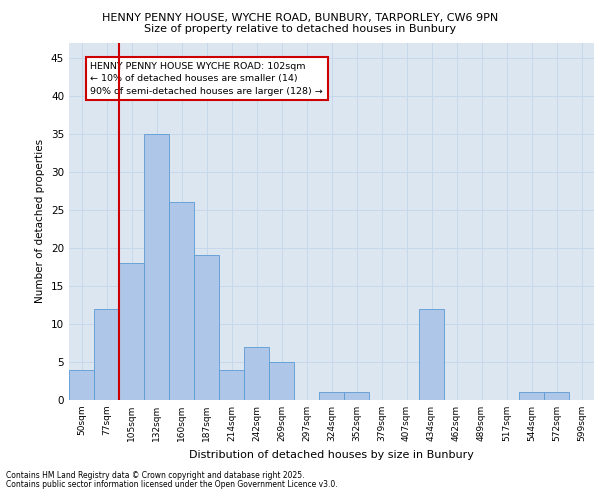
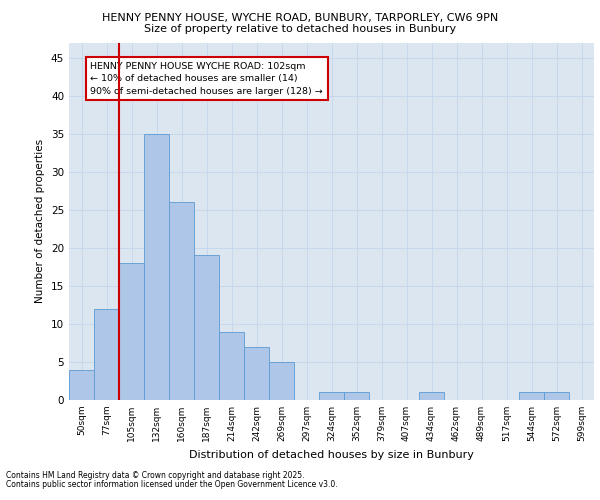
214sqm: 4 -> 9
434sqm: 12 -> 1
